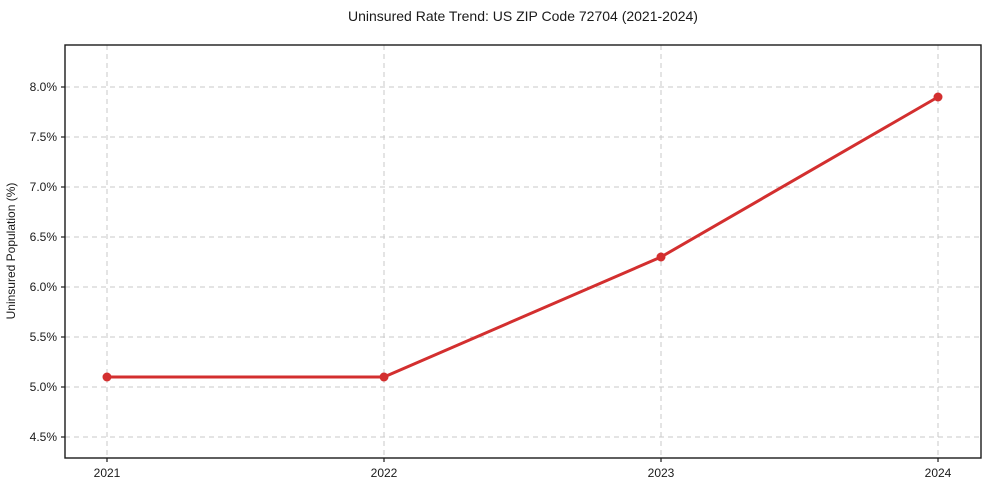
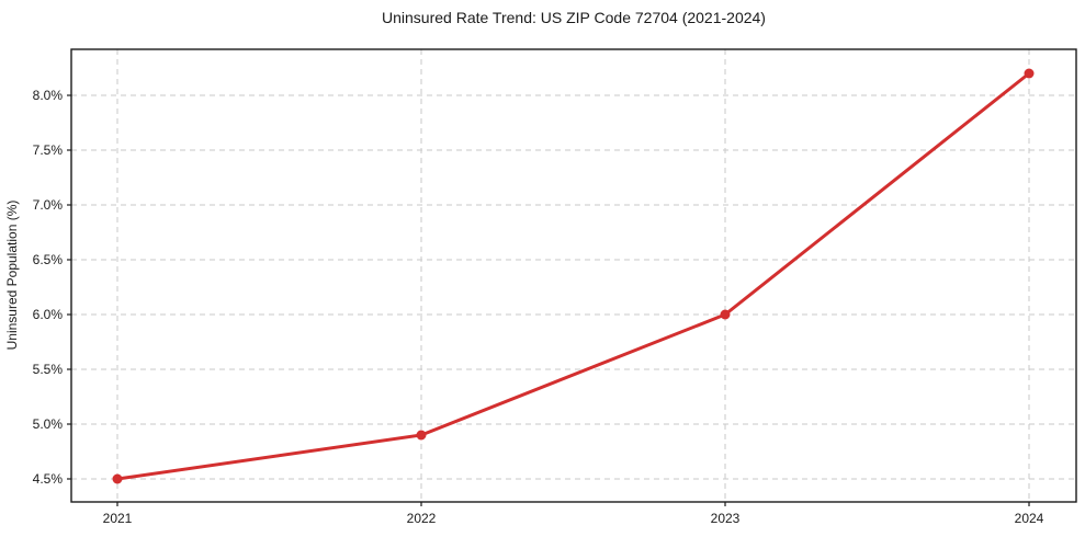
2021: 5.1% -> 4.5%
2022: 5.1% -> 4.9%
2023: 6.3% -> 6.0%
2024: 7.9% -> 8.2%
